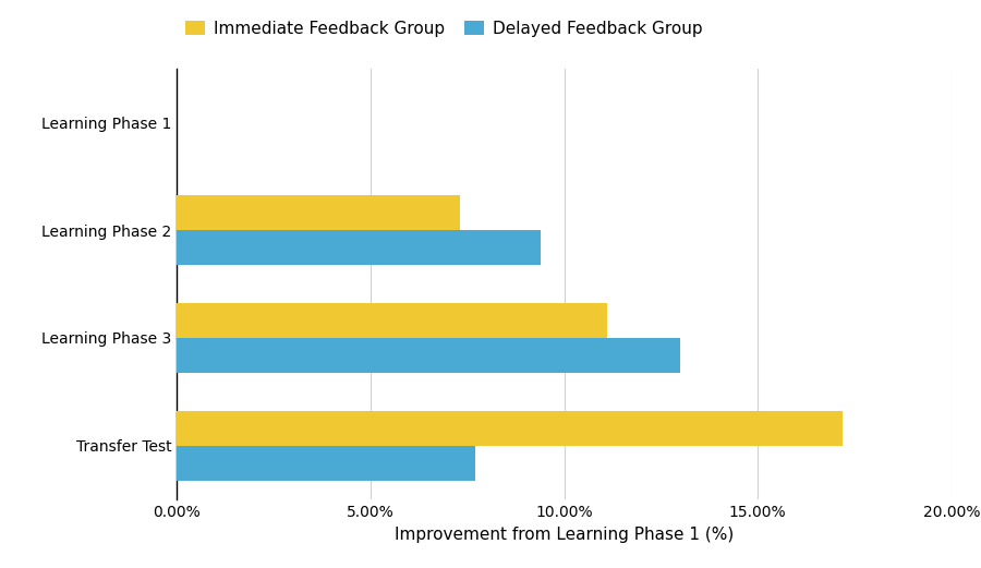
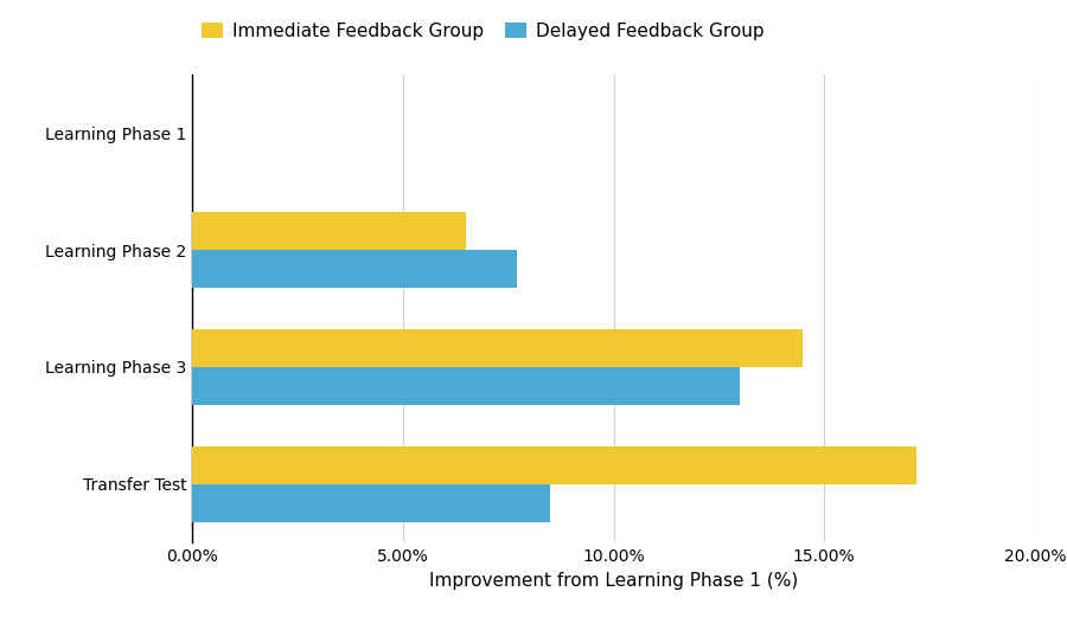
Immediate Feedback Group/Learning Phase 2: 7.3% -> 6.5%
Delayed Feedback Group/Learning Phase 2: 9.4% -> 7.7%
Immediate Feedback Group/Learning Phase 3: 11.1% -> 14.5%
Delayed Feedback Group/Transfer Test: 7.7% -> 8.5%
